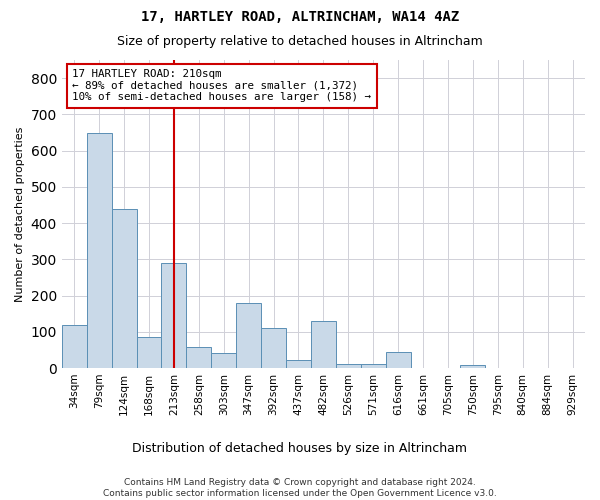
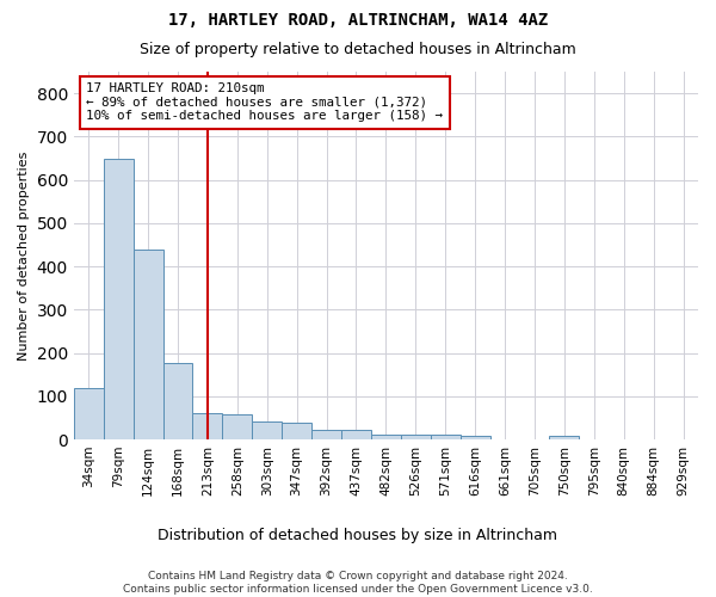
168sqm: 85 -> 178
213sqm: 290 -> 60
347sqm: 180 -> 40
392sqm: 110 -> 22
482sqm: 130 -> 12
616sqm: 45 -> 8
